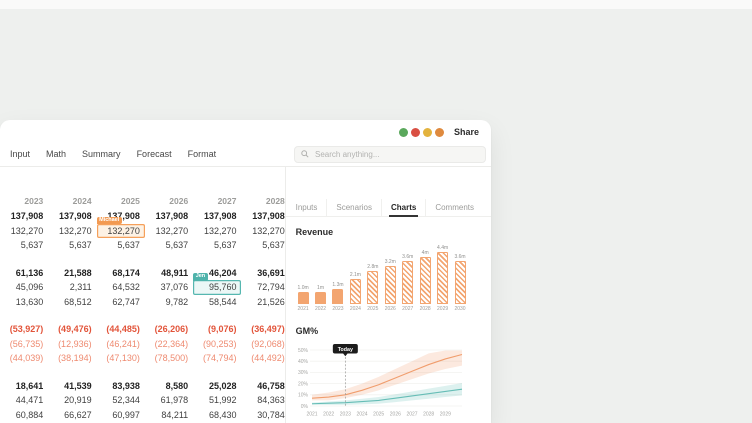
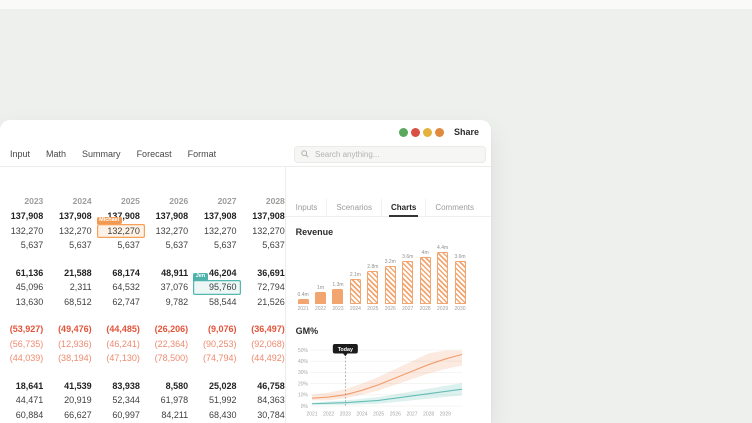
Revenue/2021: 1.0m -> 0.4m
